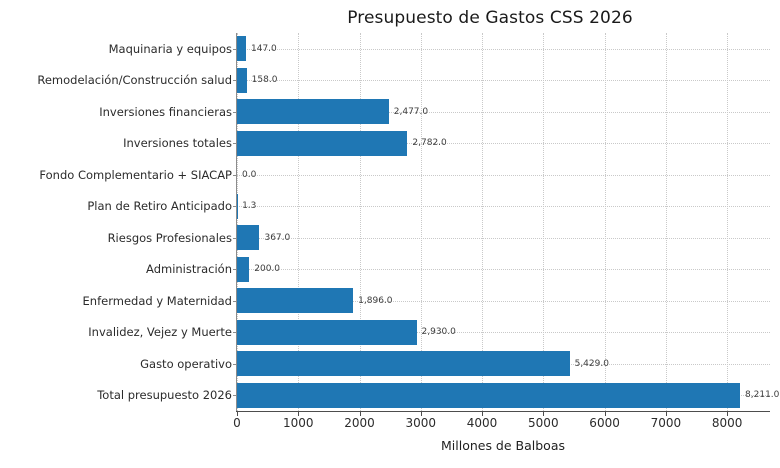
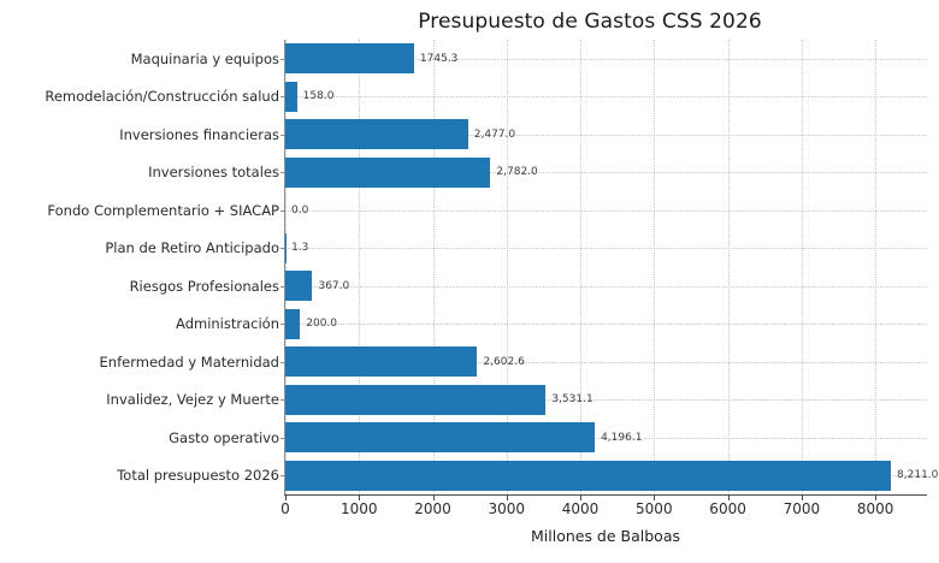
Maquinaria y equipos: 147.0 -> 1745.3
Enfermedad y Maternidad: 1,896.0 -> 2,602.6
Invalidez, Vejez y Muerte: 2,930.0 -> 3,531.1
Gasto operativo: 5,429.0 -> 4,196.1
